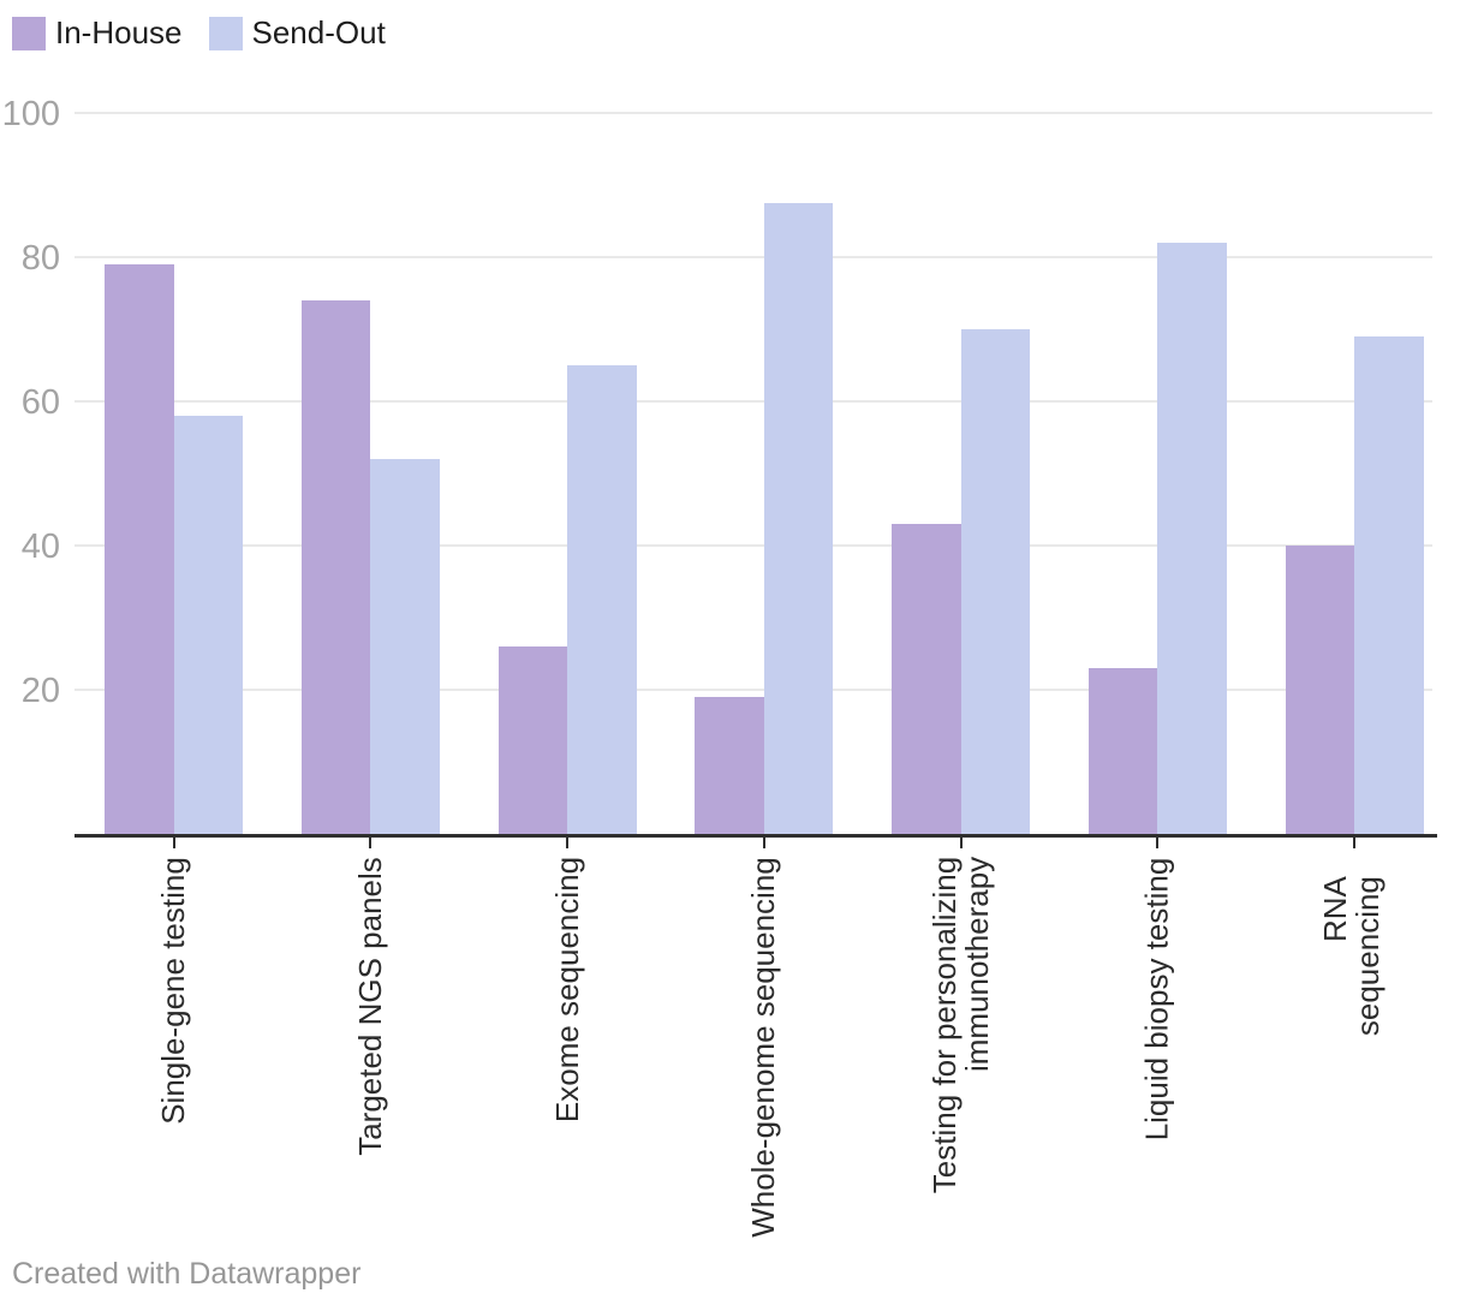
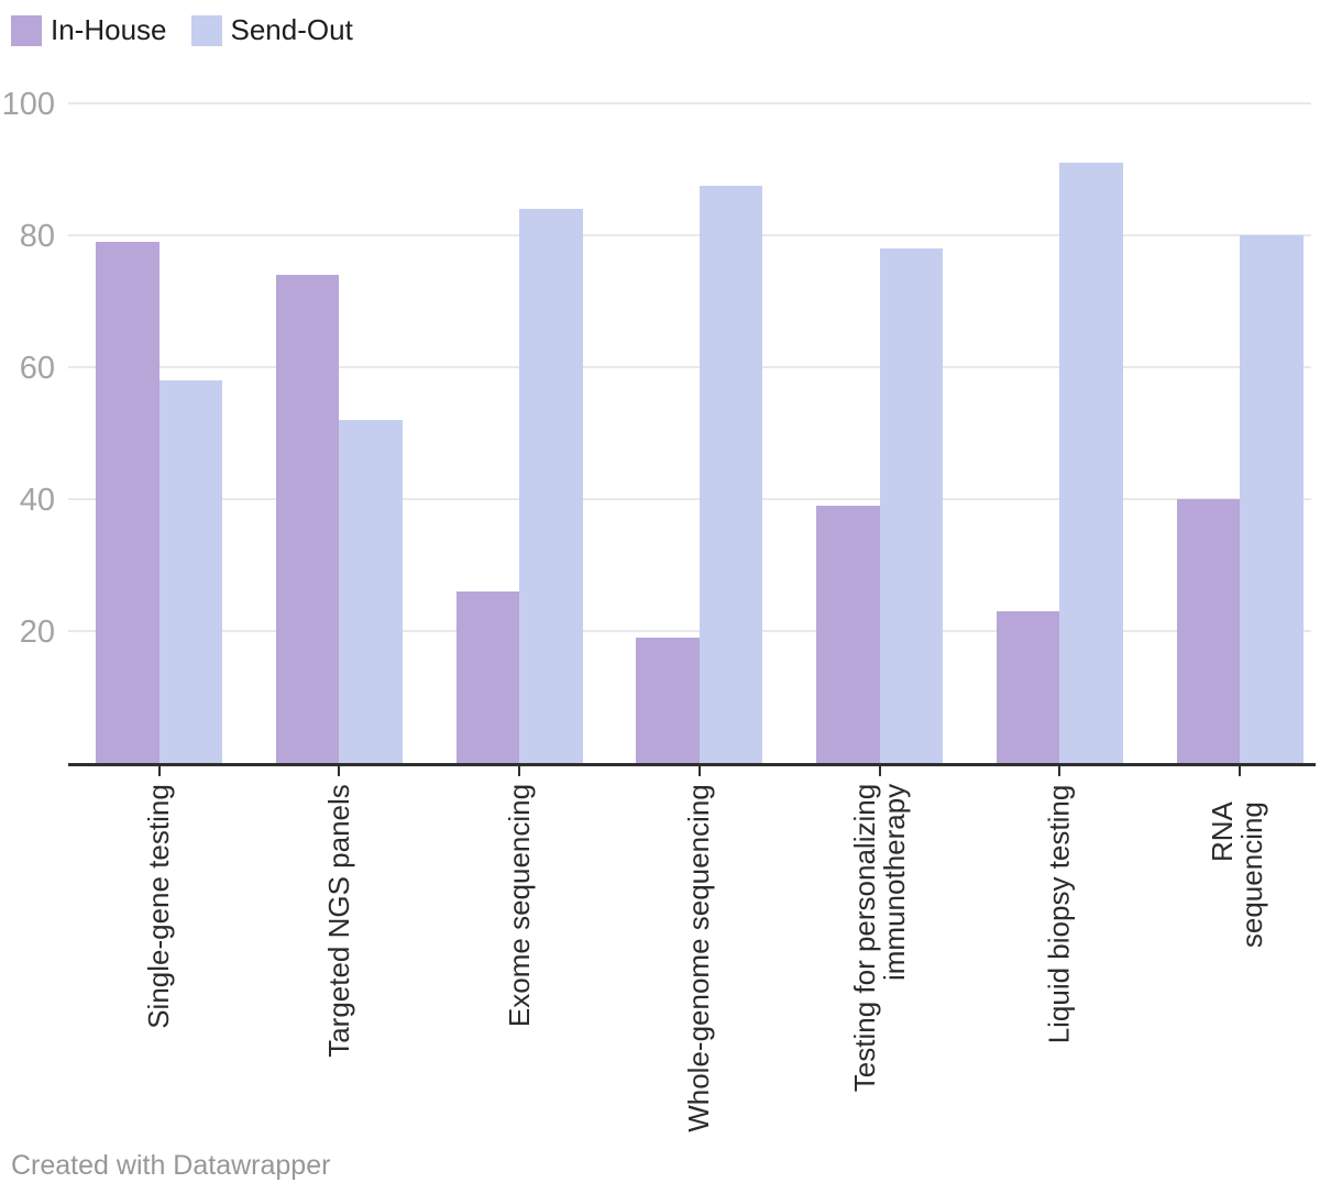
Send-Out/Exome sequencing: 65 -> 84
In-House/Testing for personalizing immunotherapy: 43 -> 39
Send-Out/Testing for personalizing immunotherapy: 70 -> 78
Send-Out/Liquid biopsy testing: 82 -> 91
Send-Out/RNA sequencing: 69 -> 80
